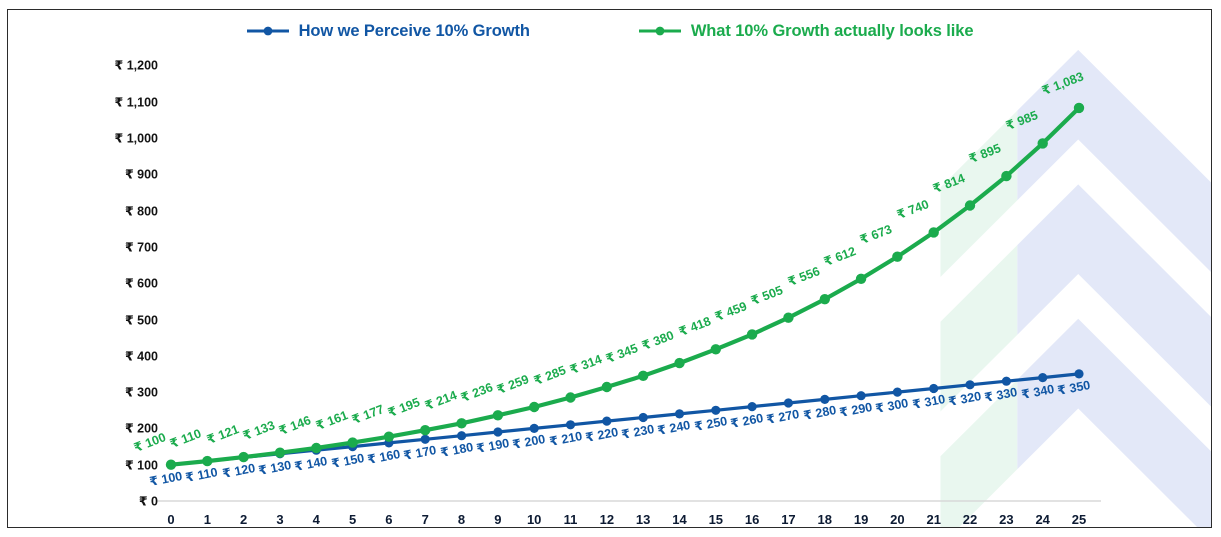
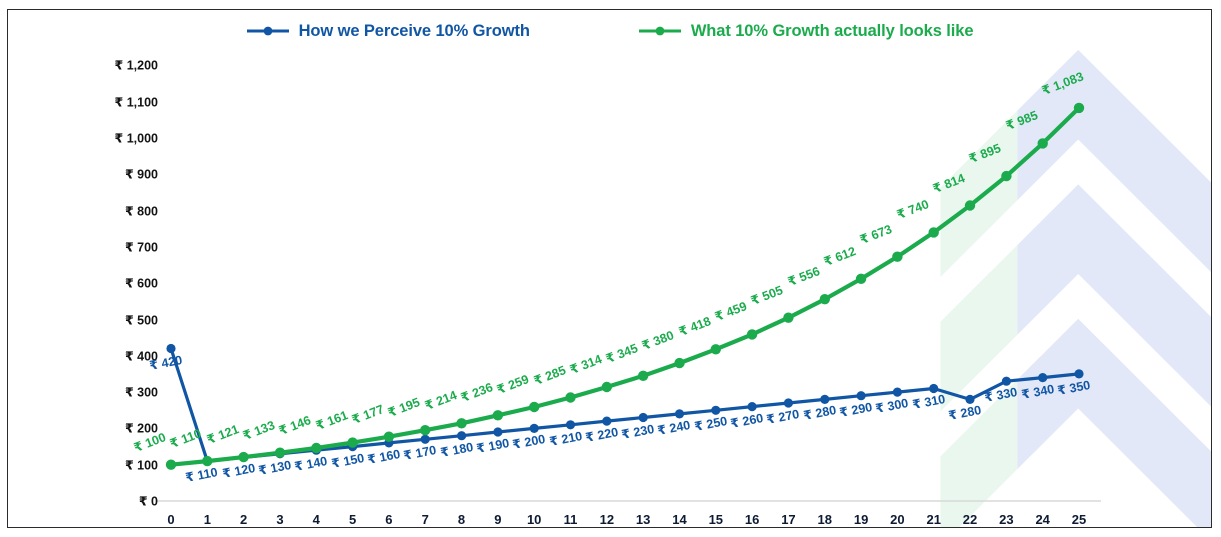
How we Perceive 10% Growth/0: 100 -> 420
How we Perceive 10% Growth/22: 320 -> 280
